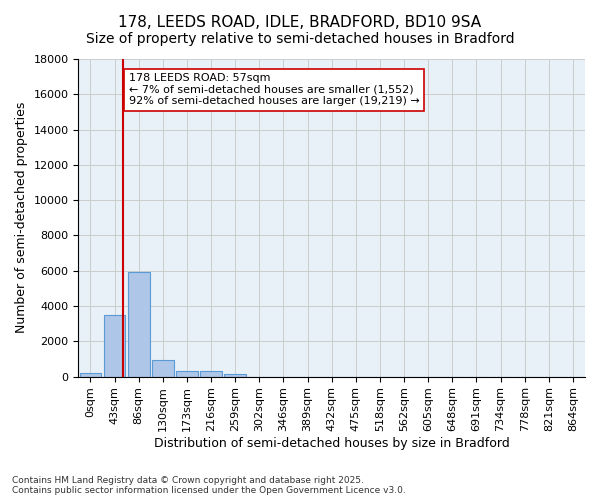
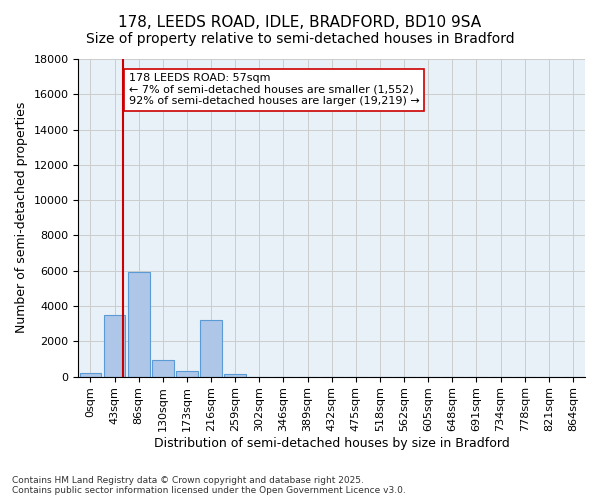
216sqm: 300 -> 3200
